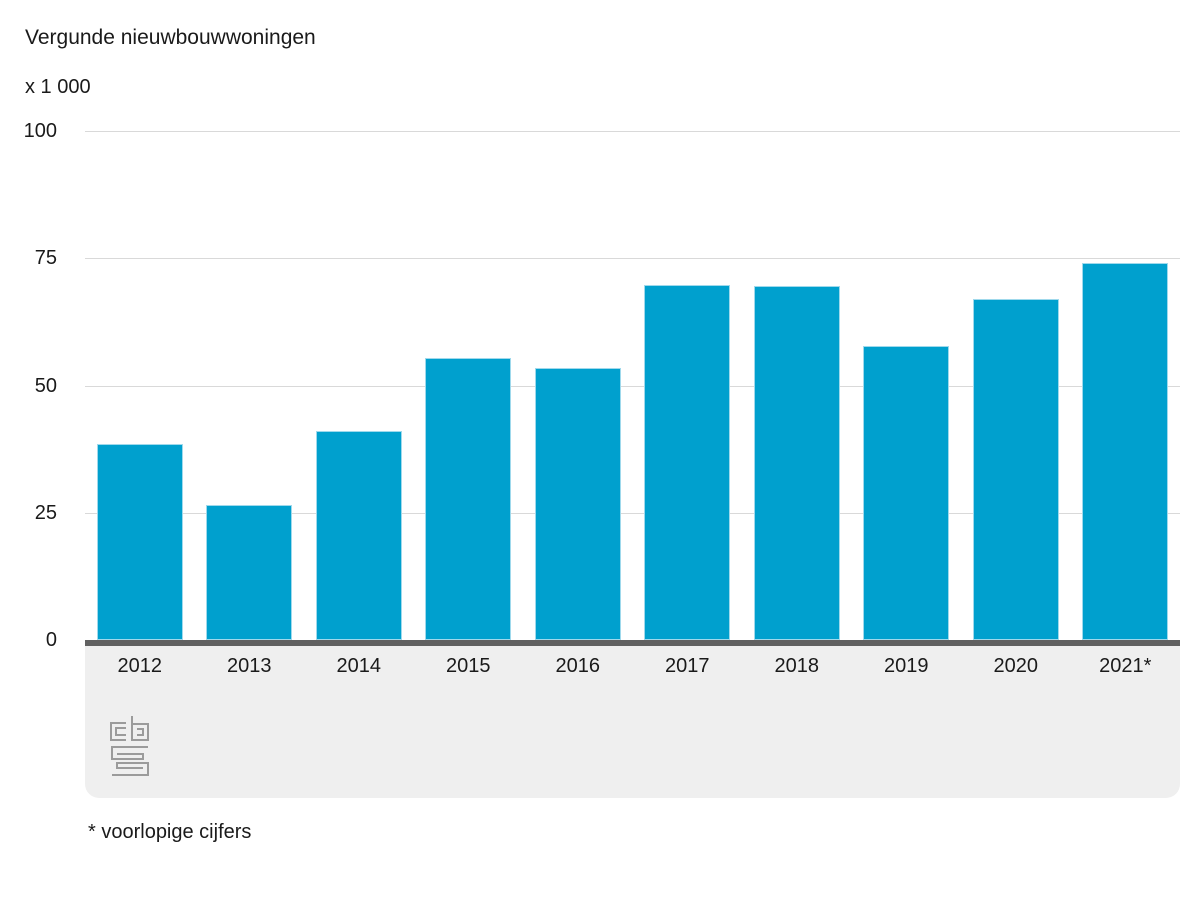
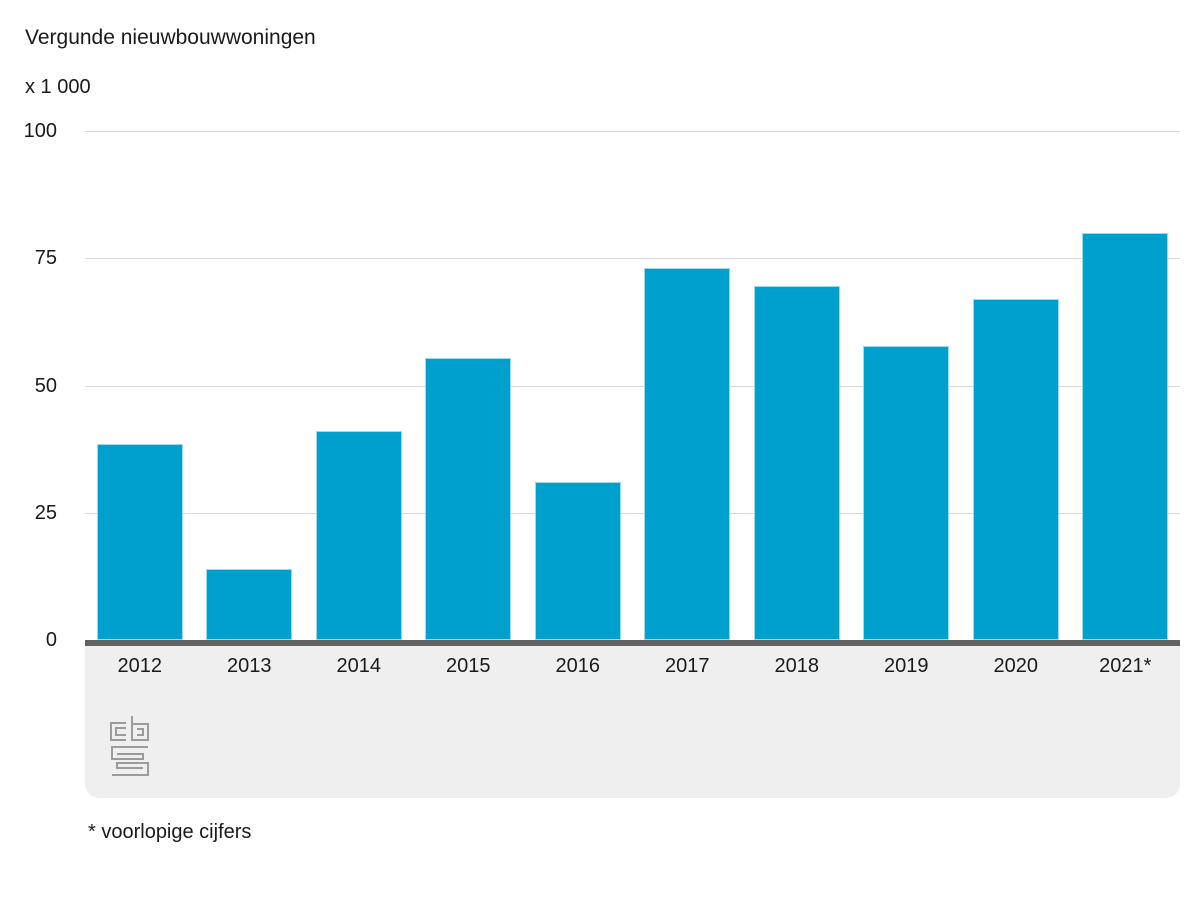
2013: 26 -> 14
2016: 53 -> 31
2017: 70 -> 73
2021*: 74 -> 80
